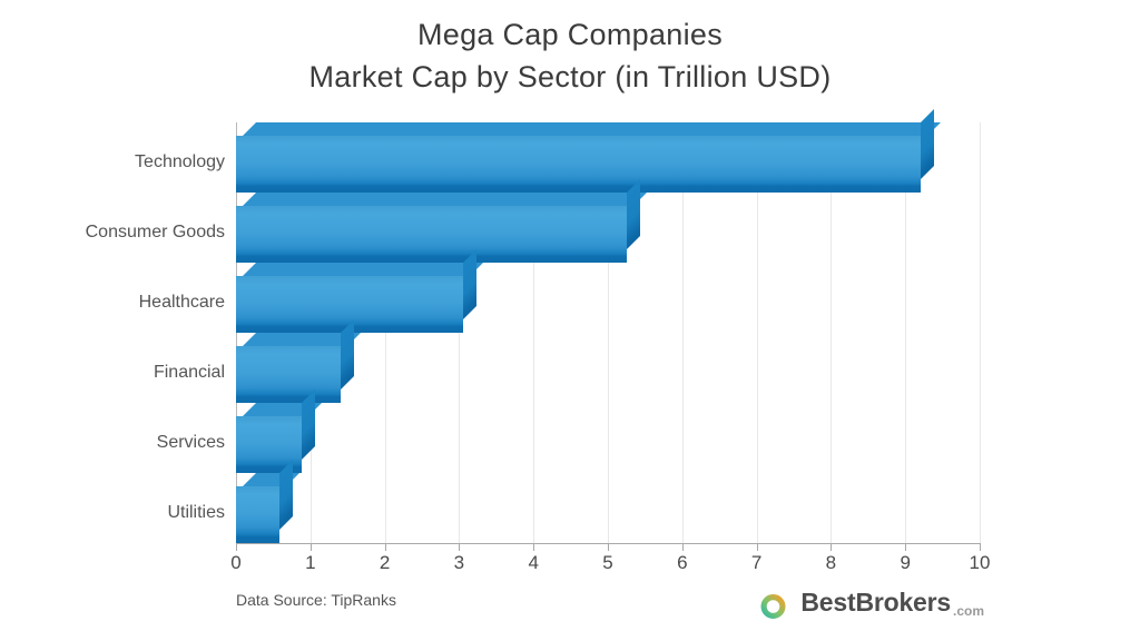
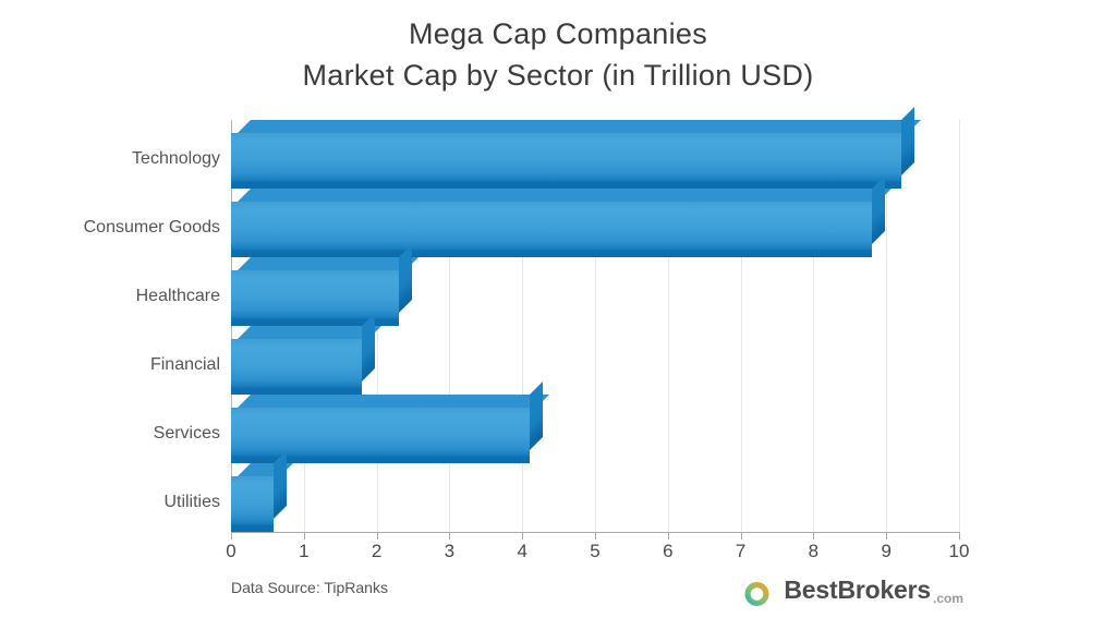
Consumer Goods: 5.2 -> 8.8
Healthcare: 3.0 -> 2.3
Financial: 1.4 -> 1.8
Services: 0.9 -> 4.1
